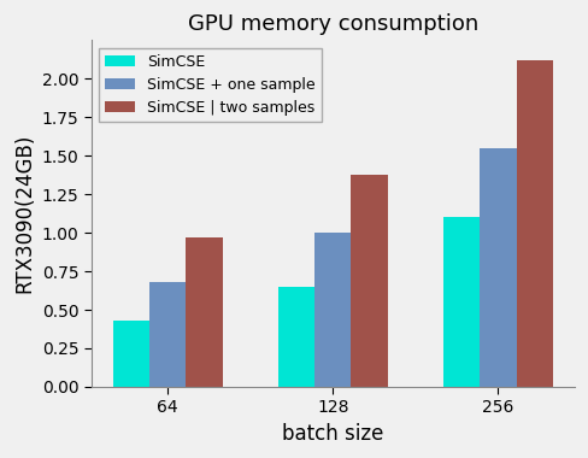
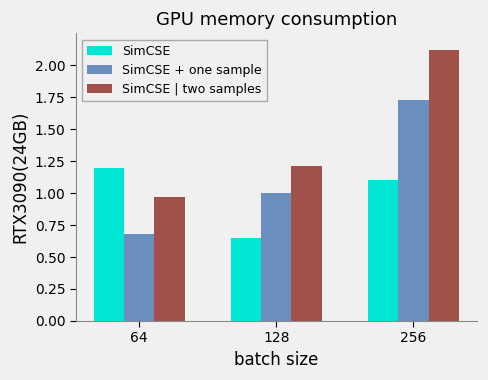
SimCSE/64: 0.43 -> 1.20
SimCSE | two samples/128: 1.38 -> 1.21
SimCSE + one sample/256: 1.55 -> 1.73
